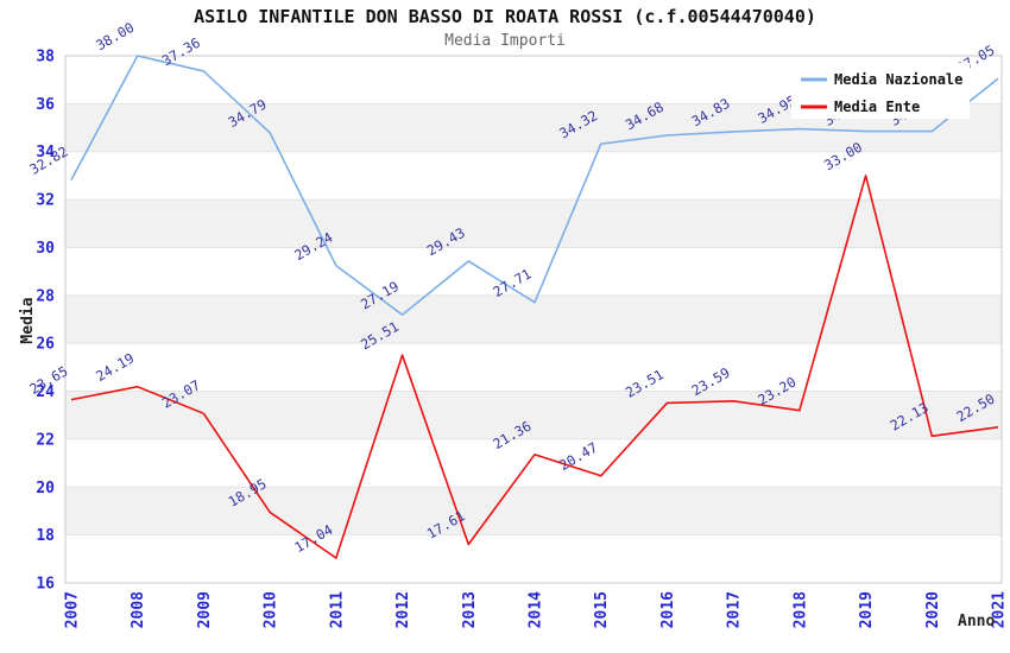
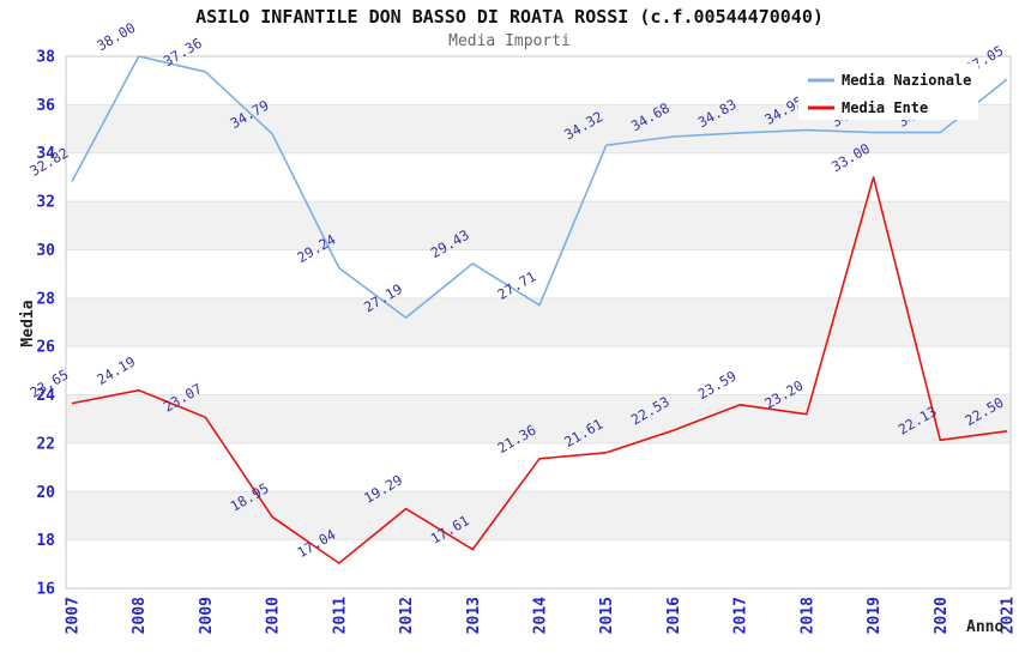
Media Ente/2012: 25.51 -> 19.29
Media Ente/2015: 20.47 -> 21.61
Media Ente/2016: 23.51 -> 22.53
